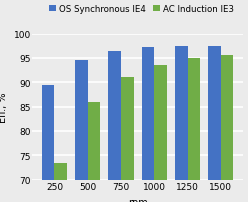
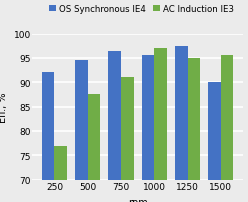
OS Synchronous IE4/250: 89.5 -> 92.0
AC Induction IE3/250: 73.5 -> 77.0
AC Induction IE3/500: 86.0 -> 87.5
OS Synchronous IE4/1000: 97.2 -> 95.5
AC Induction IE3/1000: 93.5 -> 97.0
OS Synchronous IE4/1500: 97.5 -> 90.0
